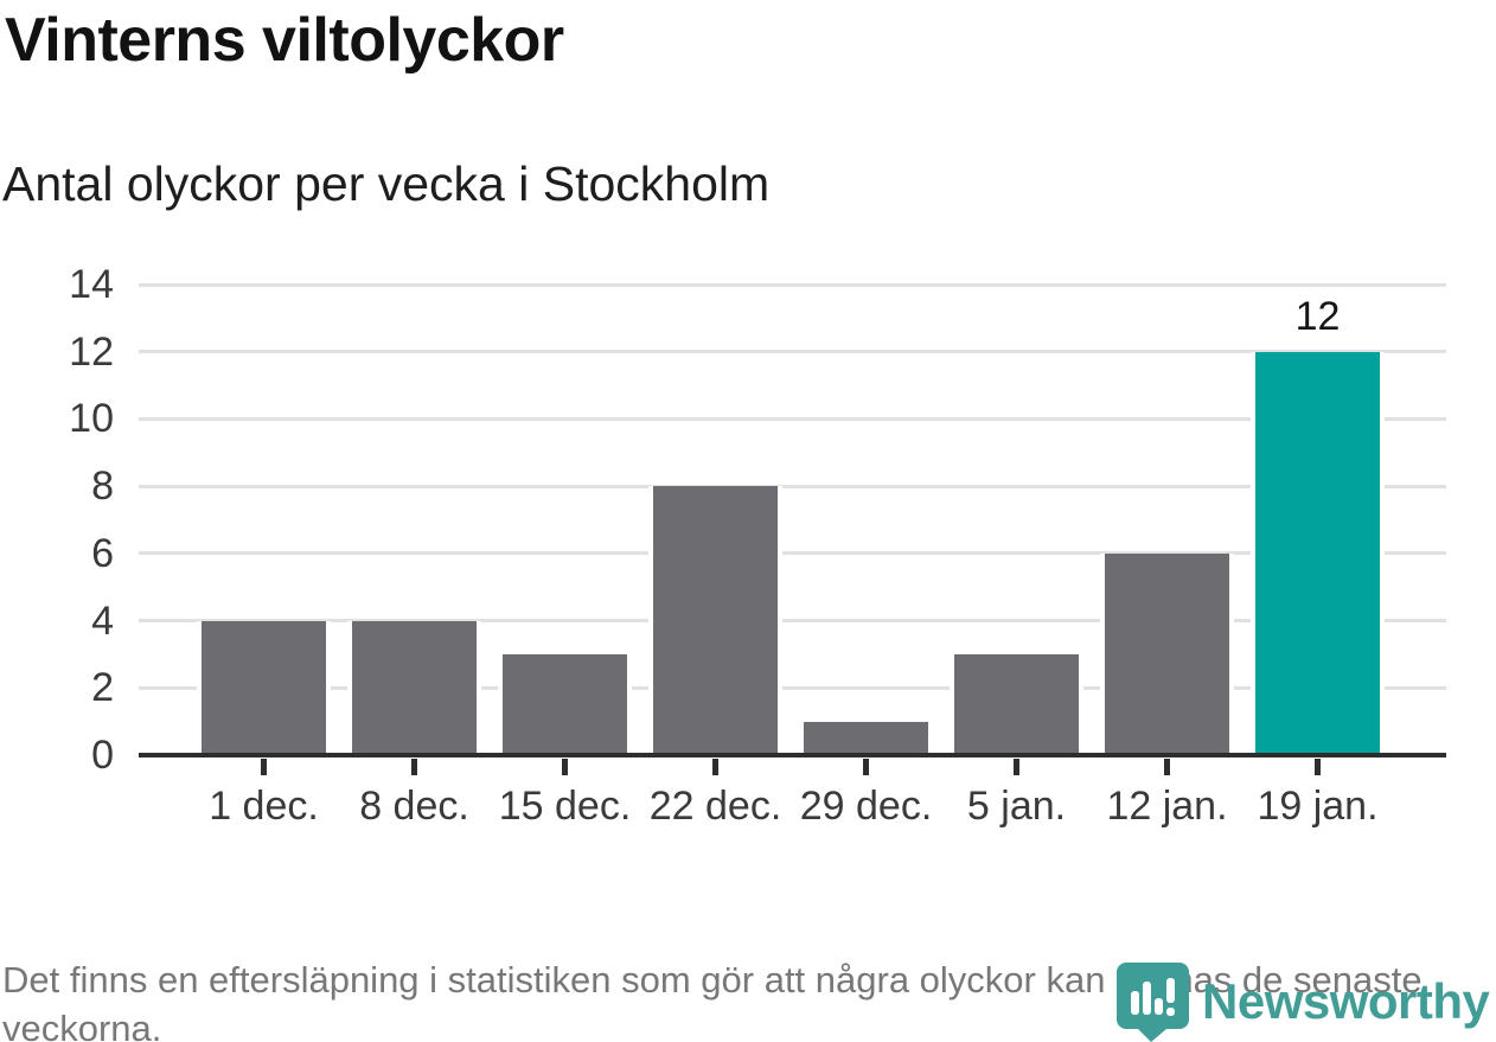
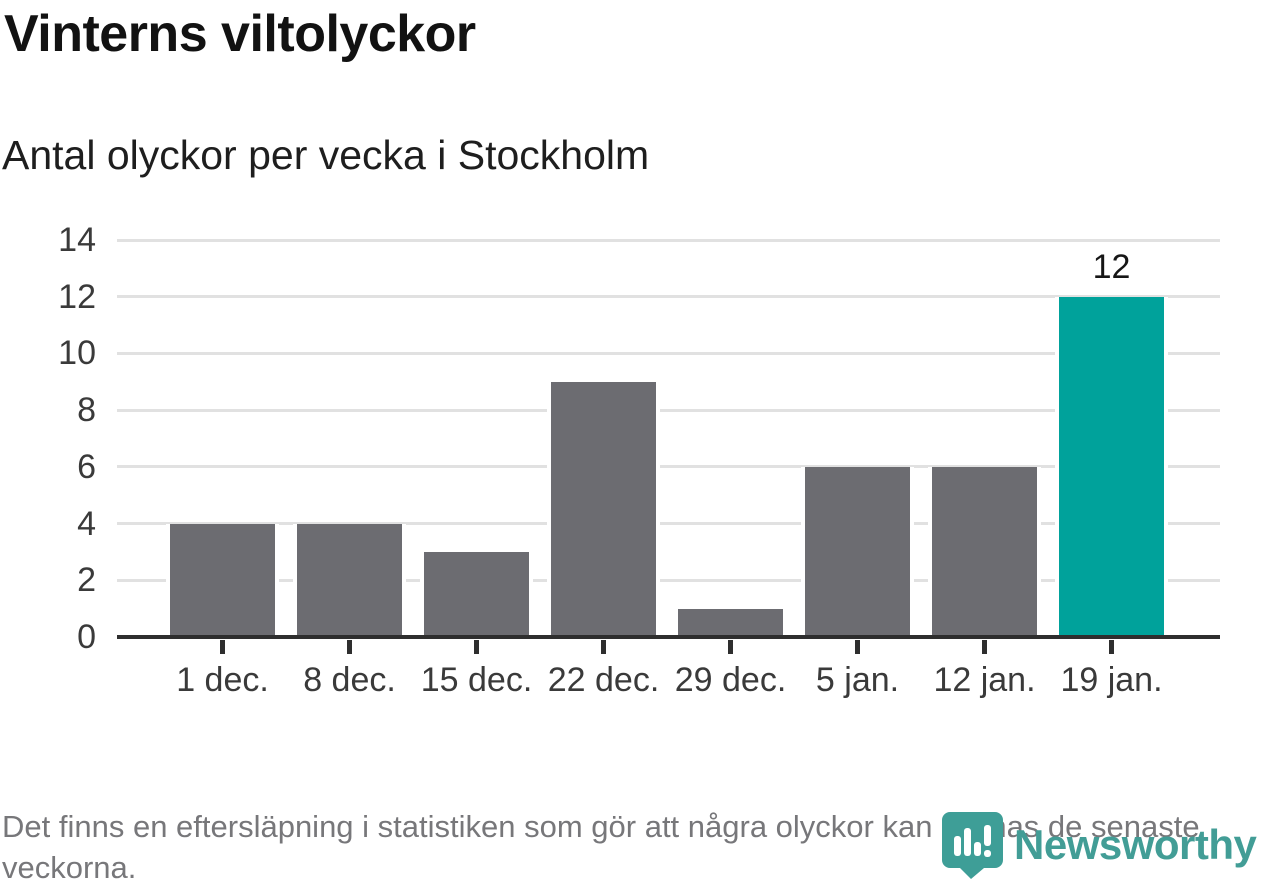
22 dec.: 8 -> 9
5 jan.: 3 -> 6
